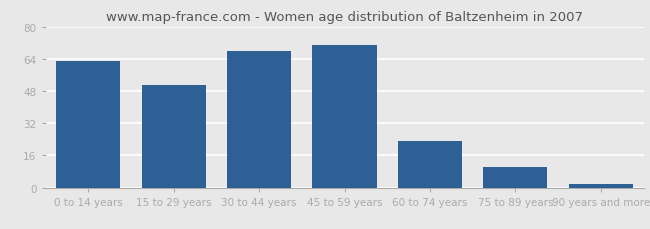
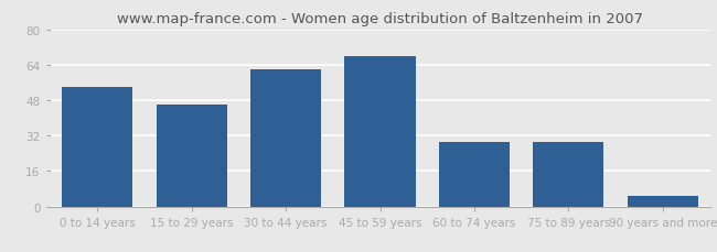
0 to 14 years: 63 -> 54
15 to 29 years: 51 -> 46
30 to 44 years: 68 -> 62
45 to 59 years: 71 -> 68
60 to 74 years: 23 -> 29
75 to 89 years: 10 -> 29
90 years and more: 2 -> 5
